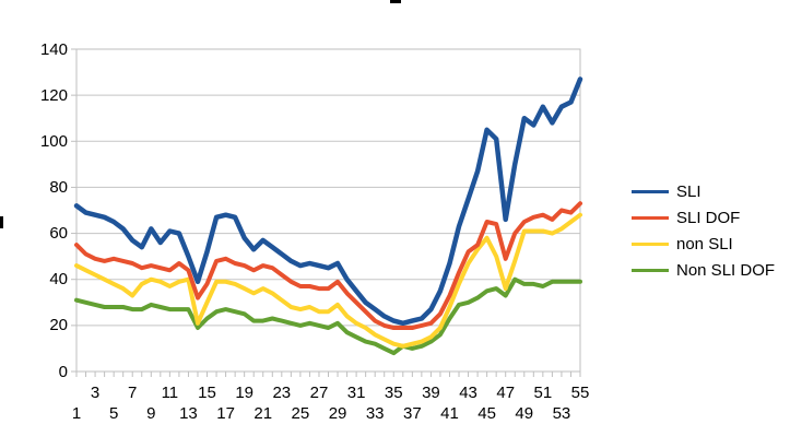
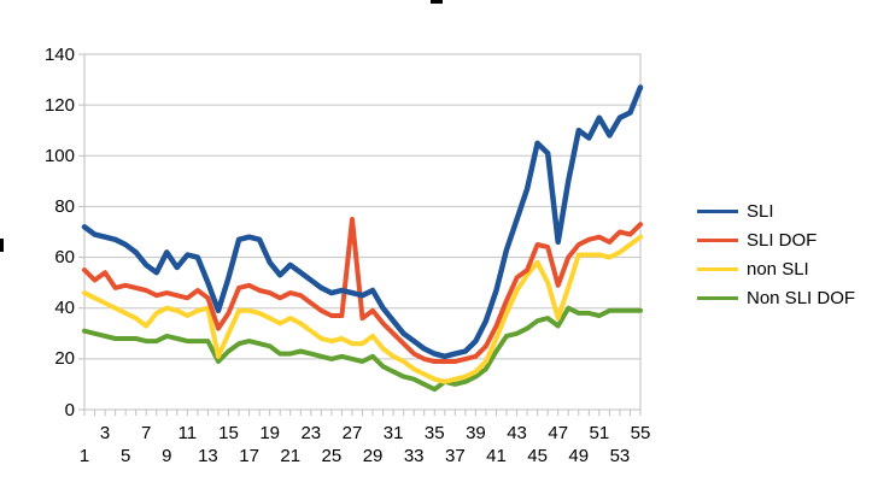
SLI DOF/3: 49 -> 54
SLI DOF/27: 36 -> 75
